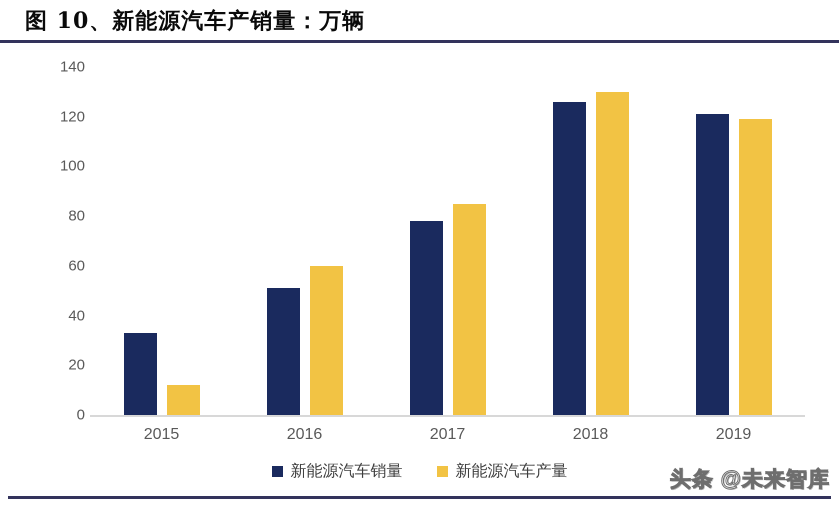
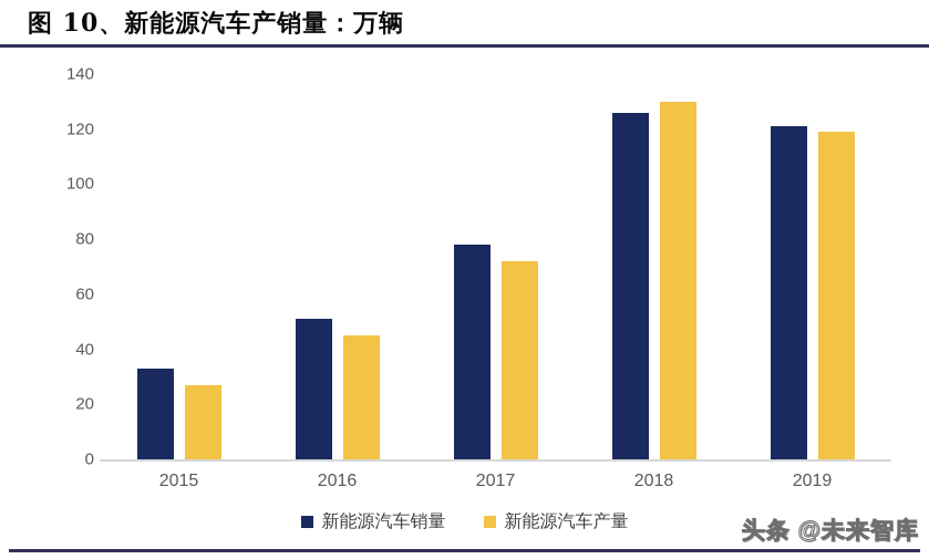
新能源汽车产量/2015: 12 -> 27
新能源汽车产量/2016: 60 -> 45
新能源汽车产量/2017: 85 -> 72
